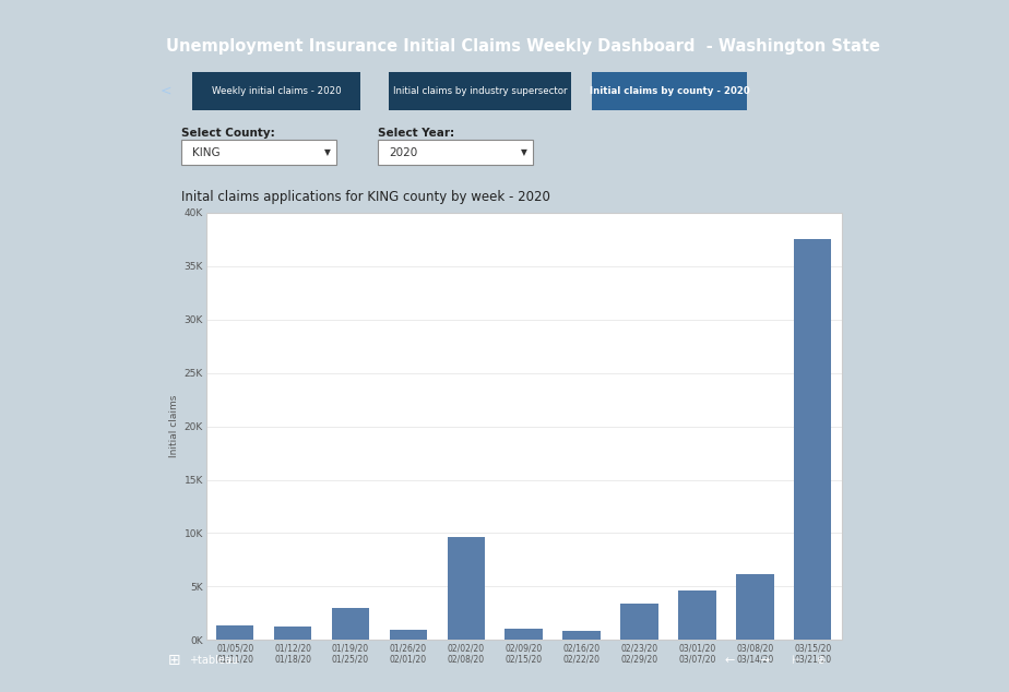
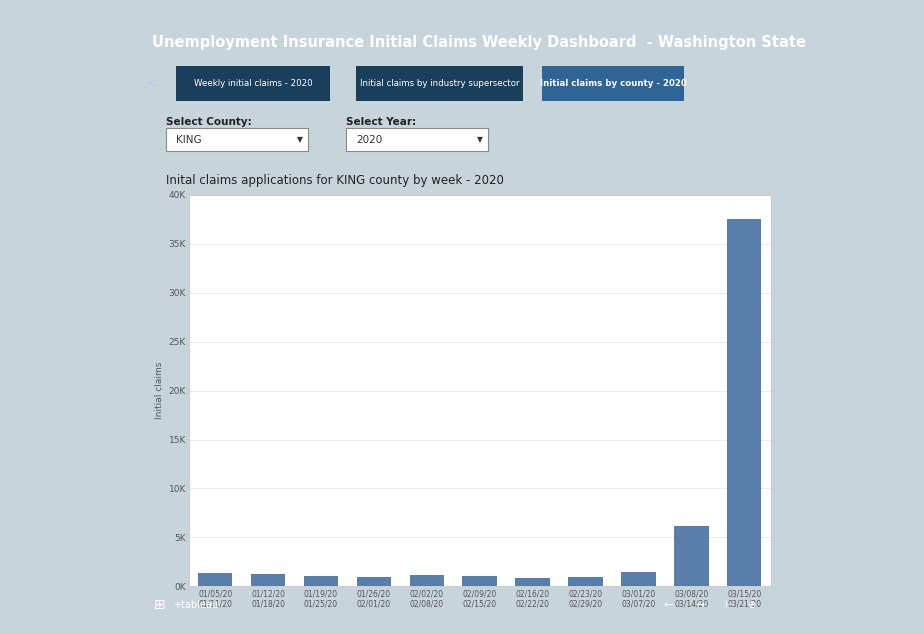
01/19/20 01/25/20: 3.0K -> 1.1K
02/02/20 02/08/20: 9.6K -> 1.2K
02/23/20 02/29/20: 3.4K -> 1.0K
03/01/20 03/07/20: 4.6K -> 1.5K
